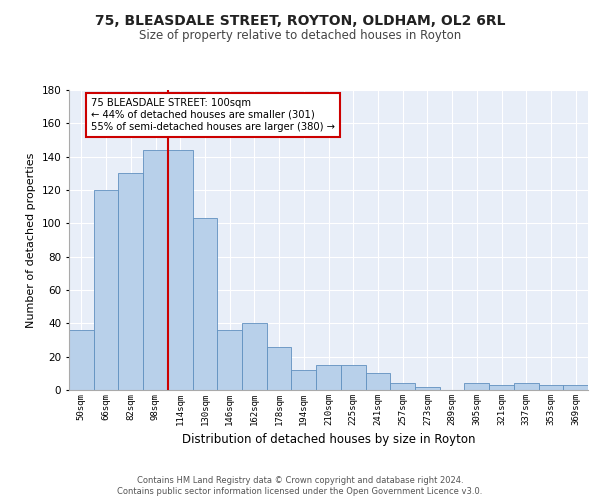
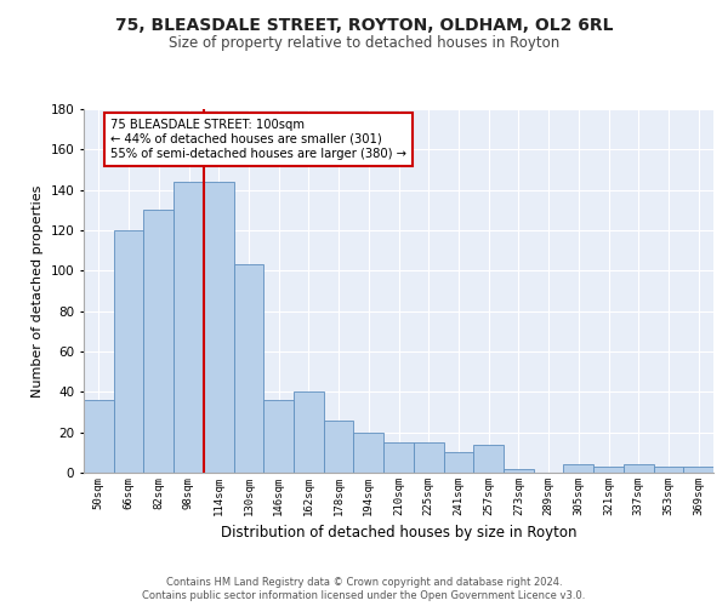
194sqm: 12 -> 20
257sqm: 4 -> 14
